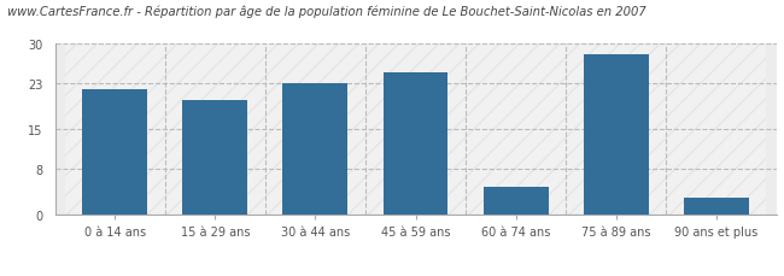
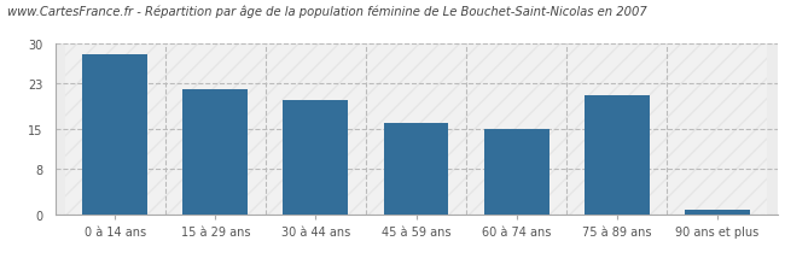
0 à 14 ans: 22 -> 28
15 à 29 ans: 20 -> 22
30 à 44 ans: 23 -> 20
45 à 59 ans: 25 -> 16
60 à 74 ans: 5 -> 15
75 à 89 ans: 28 -> 21
90 ans et plus: 3 -> 1
